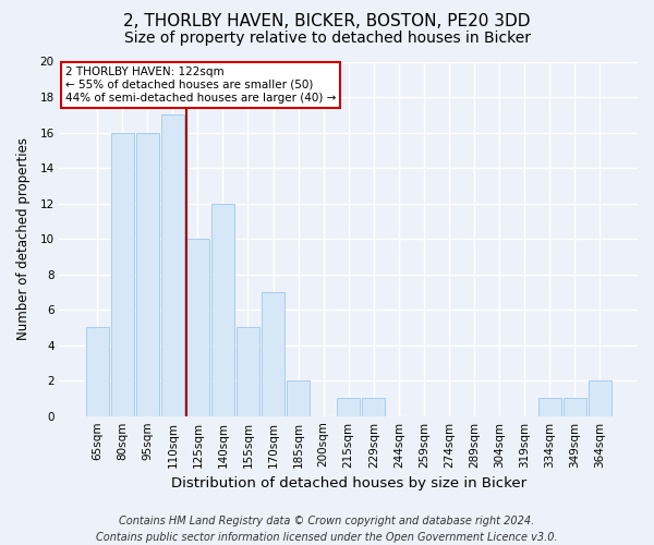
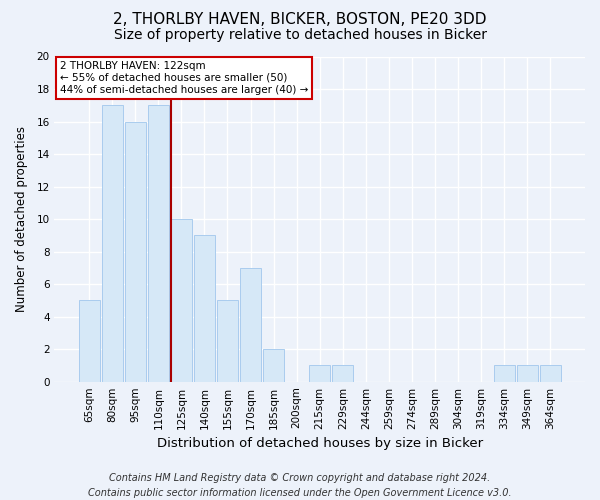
80sqm: 16 -> 17
140sqm: 12 -> 9
364sqm: 2 -> 1
